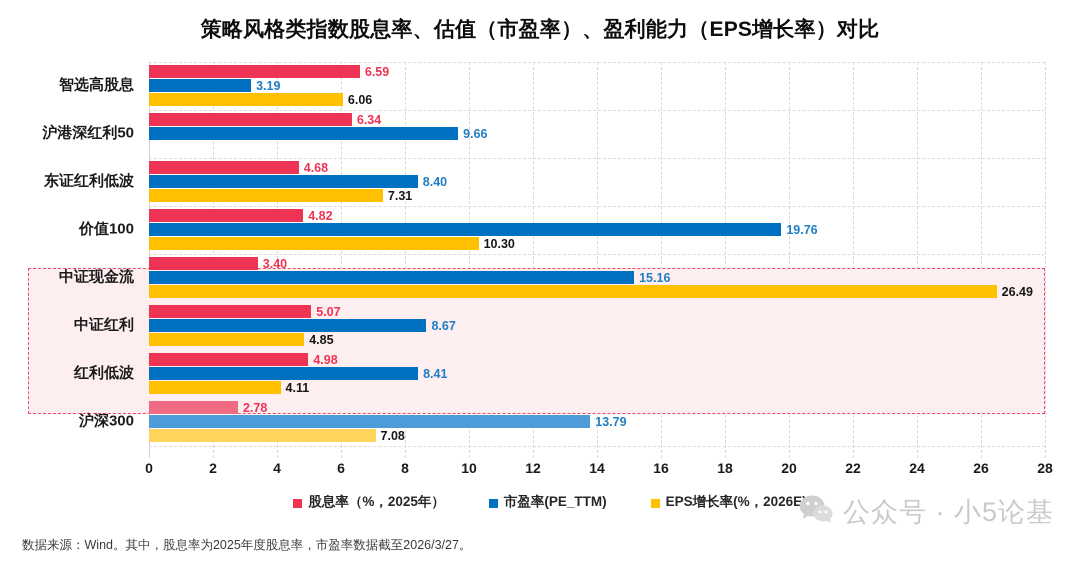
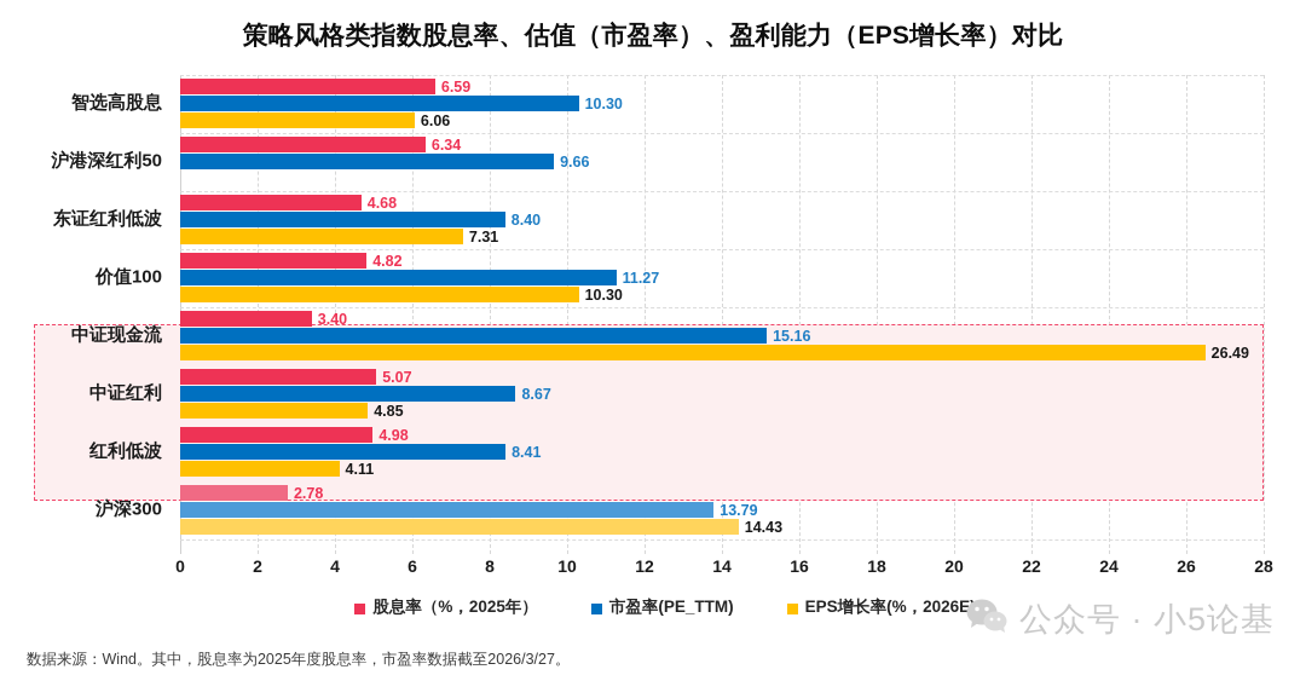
市盈率(PE_TTM)/智选高股息: 3.19 -> 10.30
市盈率(PE_TTM)/价值100: 19.76 -> 11.27
EPS增长率(%，2026E)/沪深300: 7.08 -> 14.43
